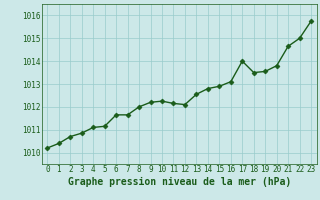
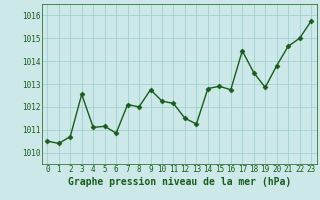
0: 1010.20 -> 1010.50
3: 1010.85 -> 1012.55
6: 1011.65 -> 1010.85
7: 1011.65 -> 1012.10
9: 1012.20 -> 1012.75
12: 1012.10 -> 1011.50
13: 1012.55 -> 1011.25
16: 1013.10 -> 1012.75
17: 1014.00 -> 1014.45
19: 1013.55 -> 1012.85
